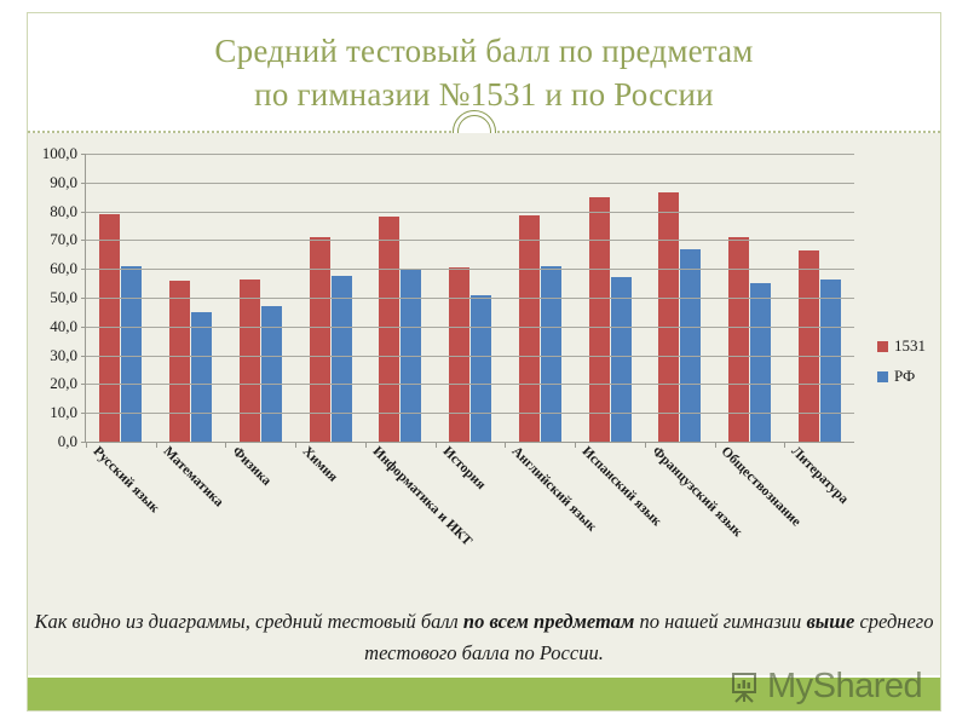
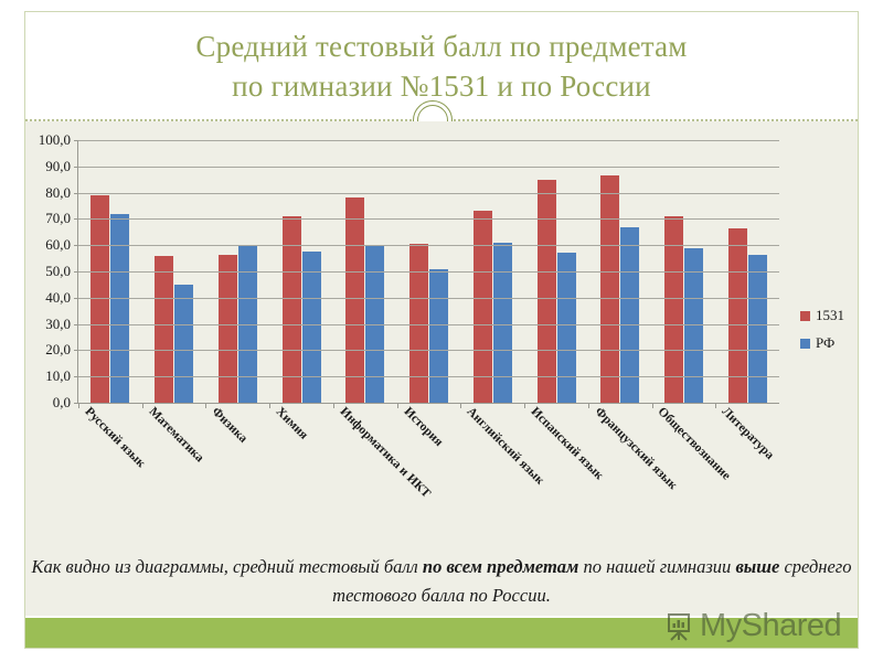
РФ/Русский язык: 61 -> 72
РФ/Физика: 47 -> 60
1531/Английский язык: 78 -> 73
РФ/Обществознание: 55 -> 59
